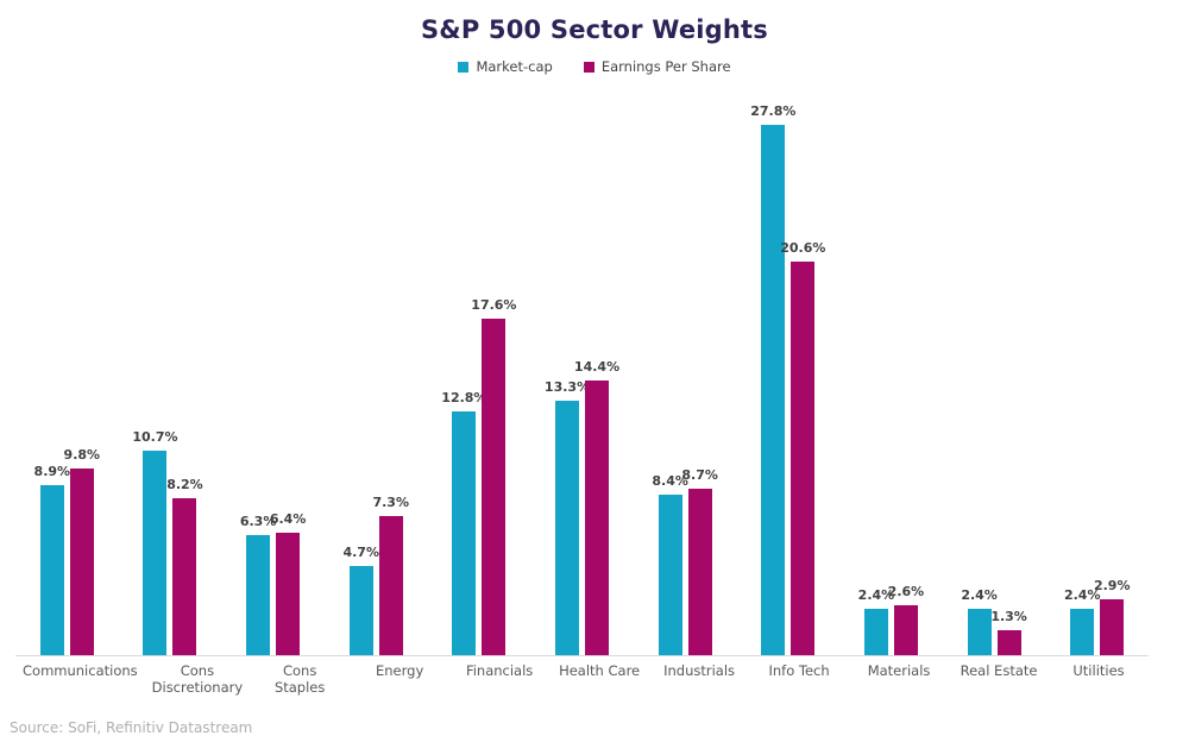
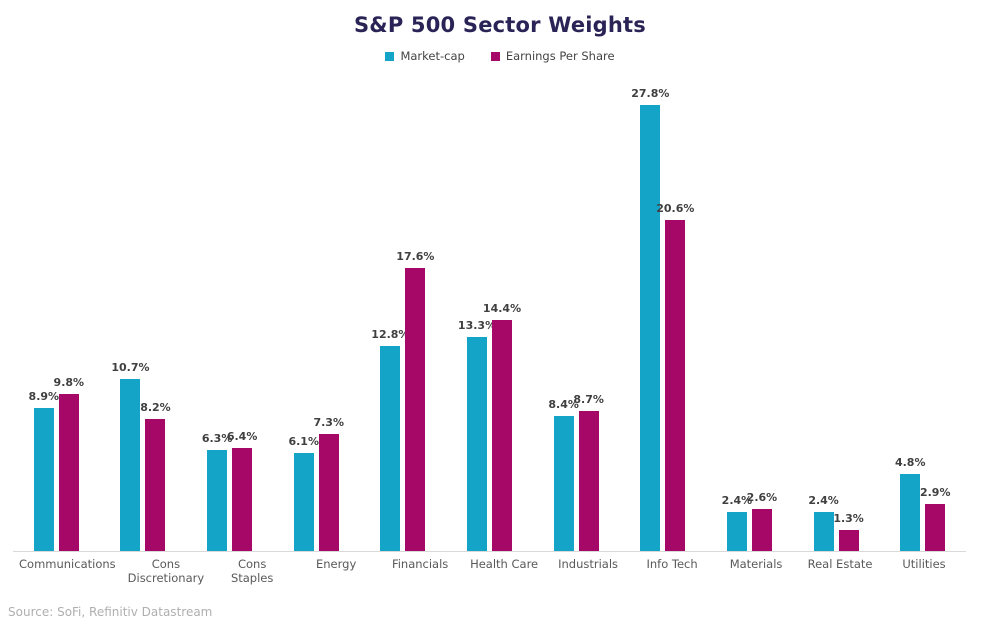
Market-cap/Energy: 4.7% -> 6.1%
Market-cap/Utilities: 2.4% -> 4.8%
